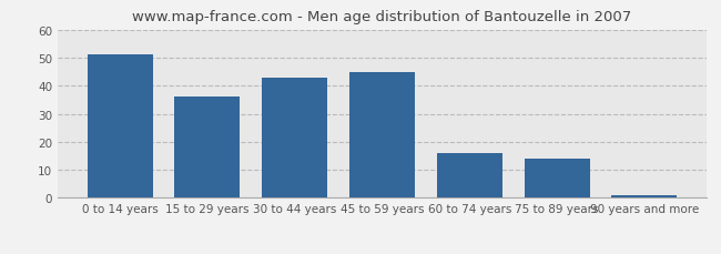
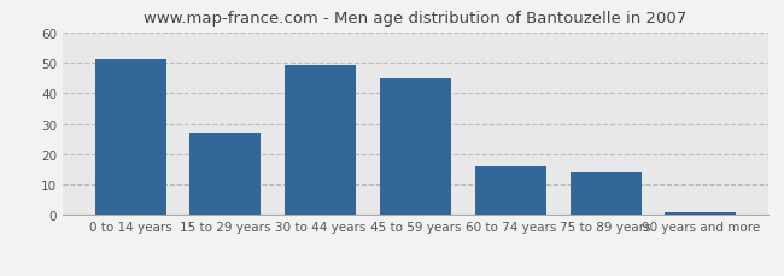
15 to 29 years: 36 -> 27
30 to 44 years: 43 -> 49
